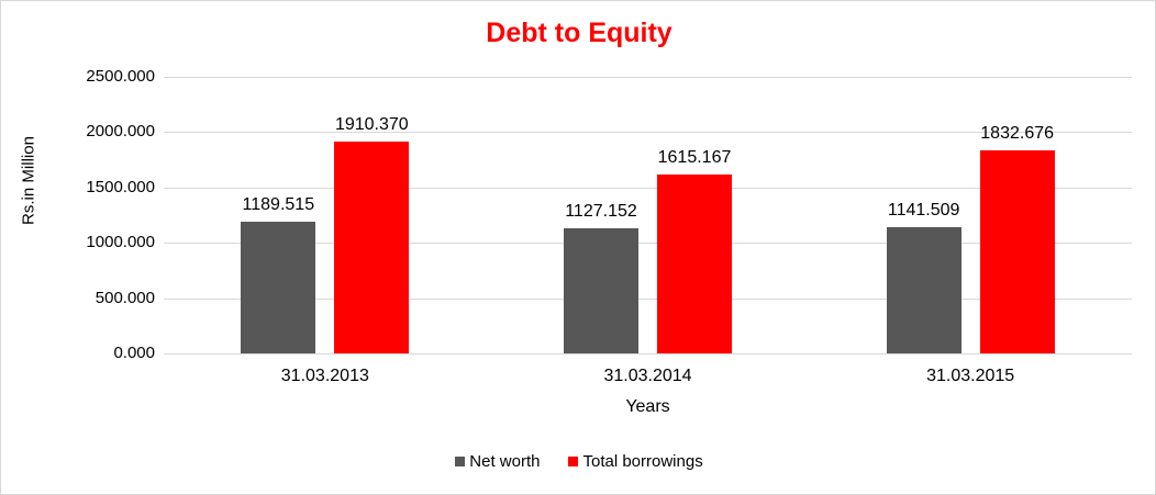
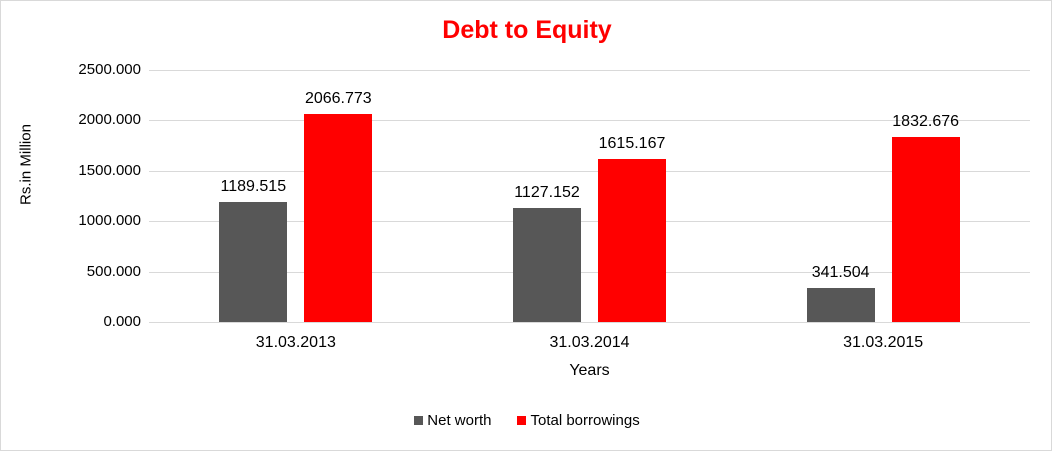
Total borrowings/31.03.2013: 1910.370 -> 2066.773
Net worth/31.03.2015: 1141.509 -> 341.504
